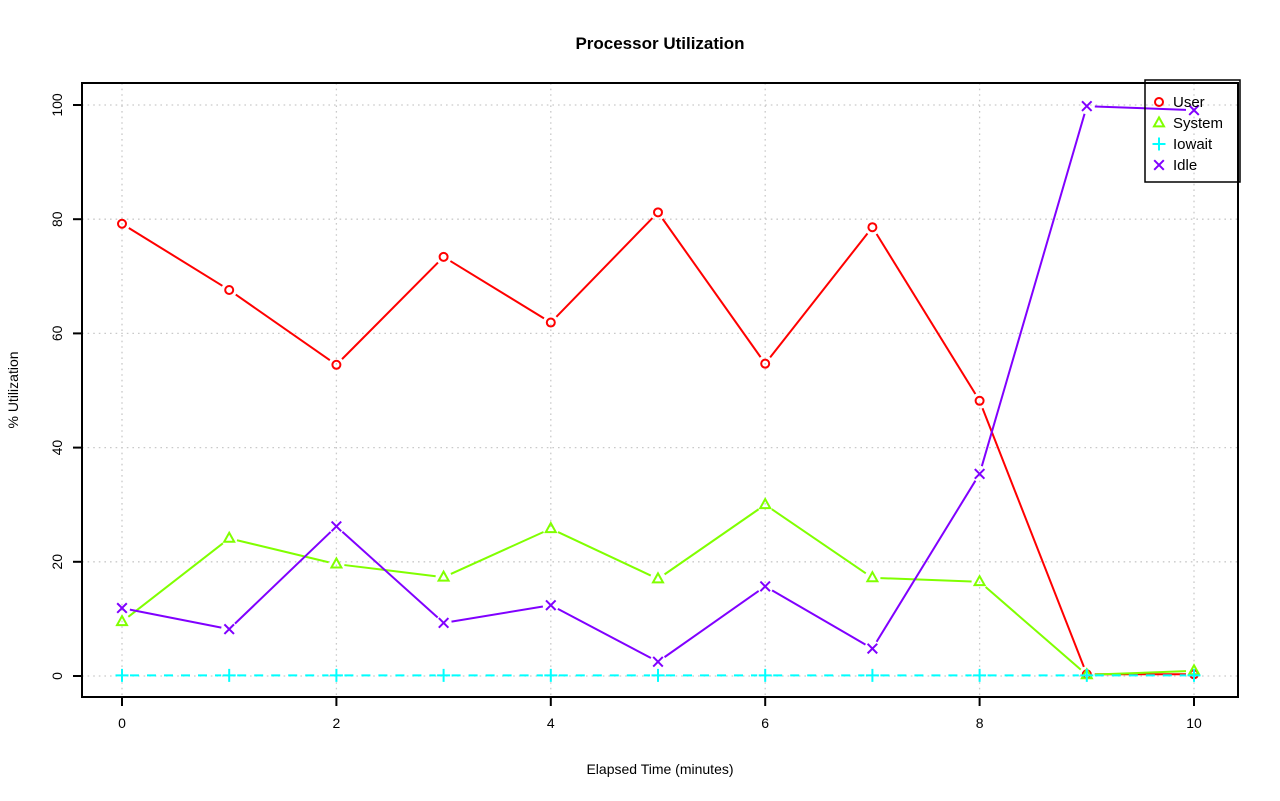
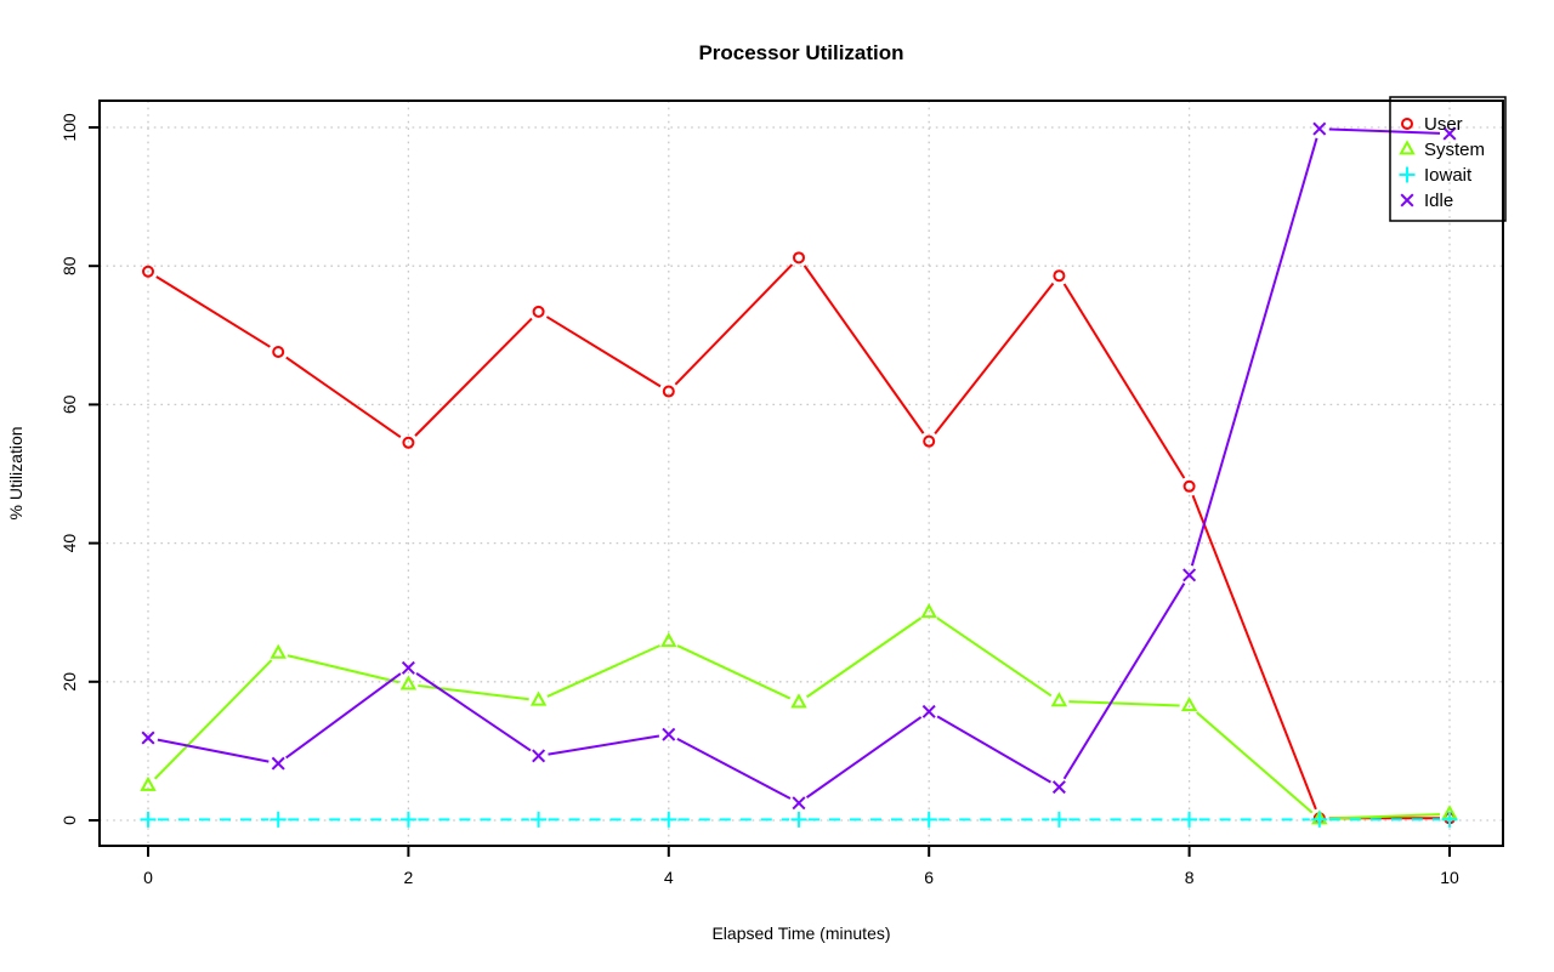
System/0: 10 -> 5
Idle/2: 26 -> 22
